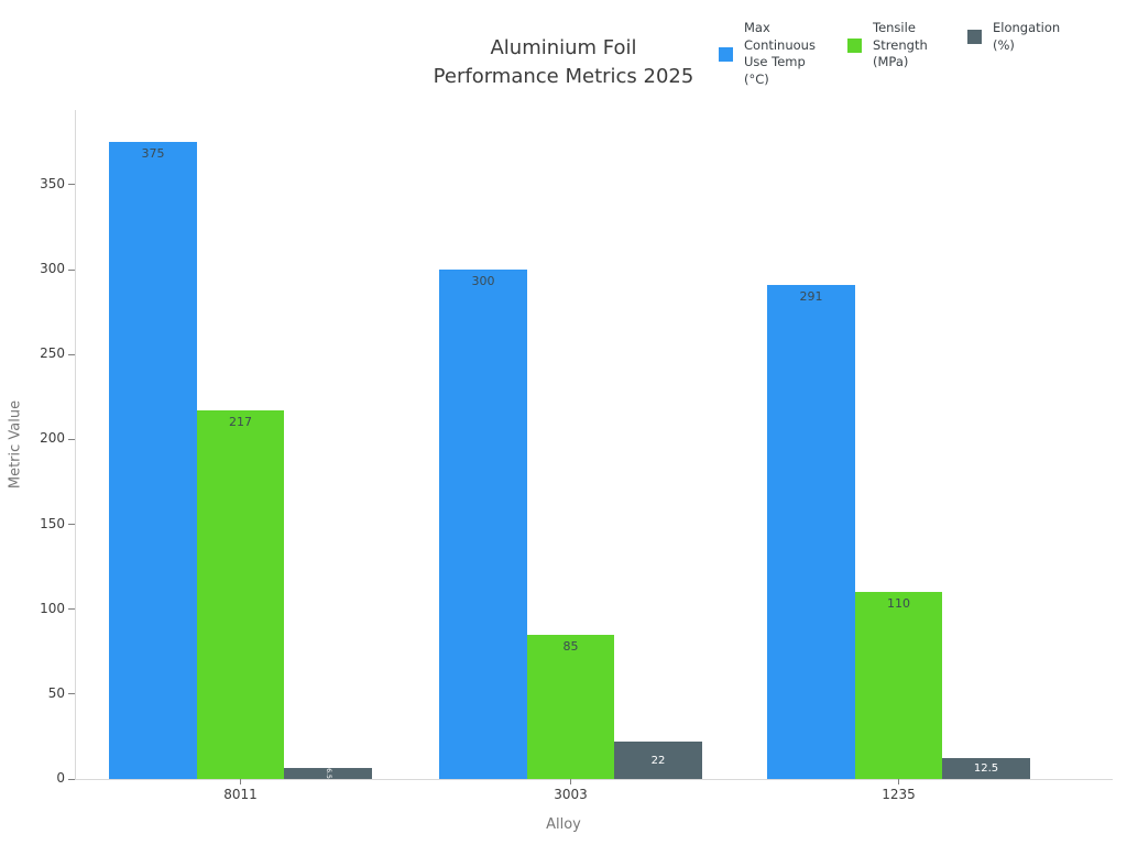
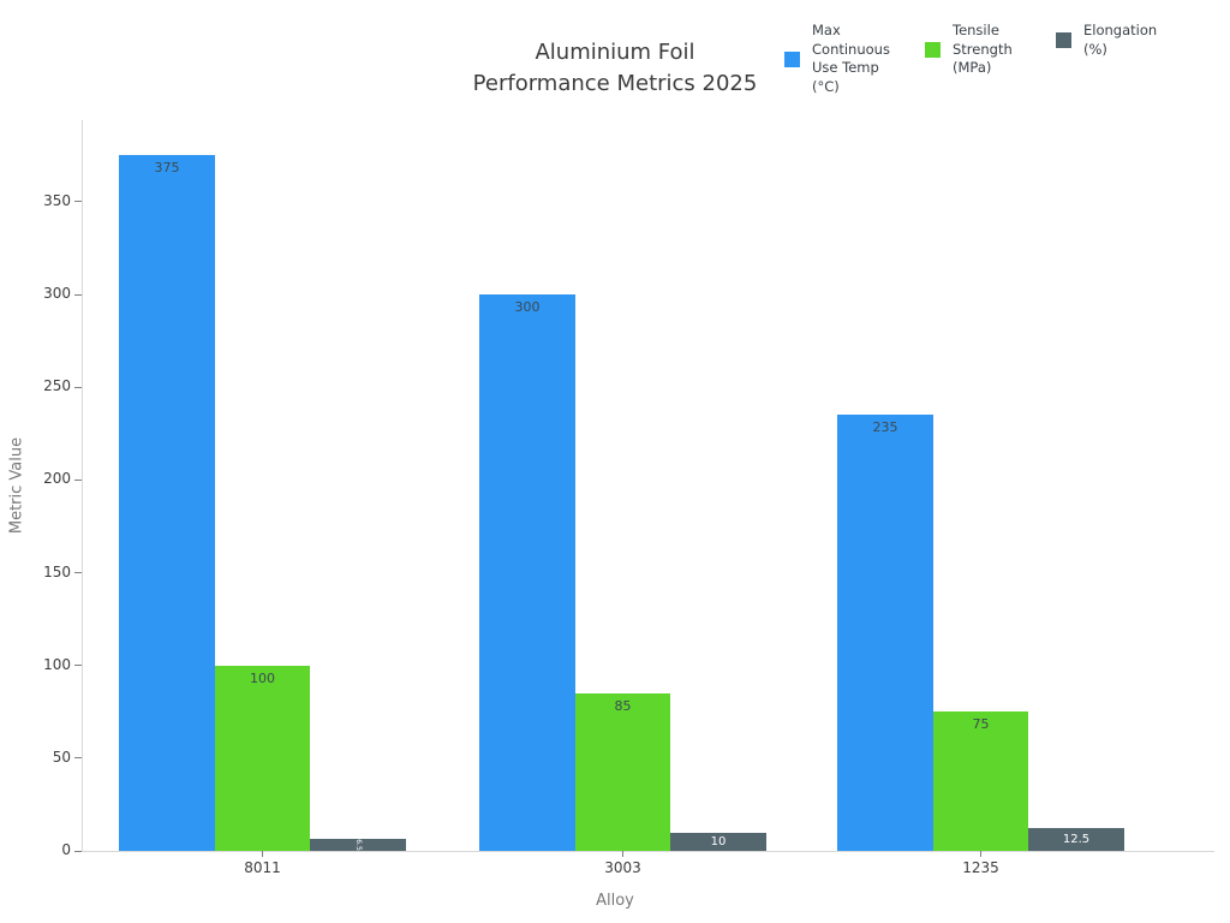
Tensile Strength (MPa)/8011: 217 -> 100
Elongation (%)/3003: 22 -> 10
Max Continuous Use Temp (°C)/1235: 291 -> 235
Tensile Strength (MPa)/1235: 110 -> 75
